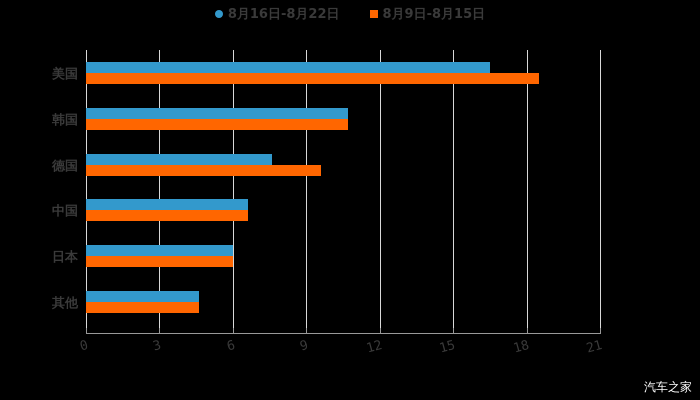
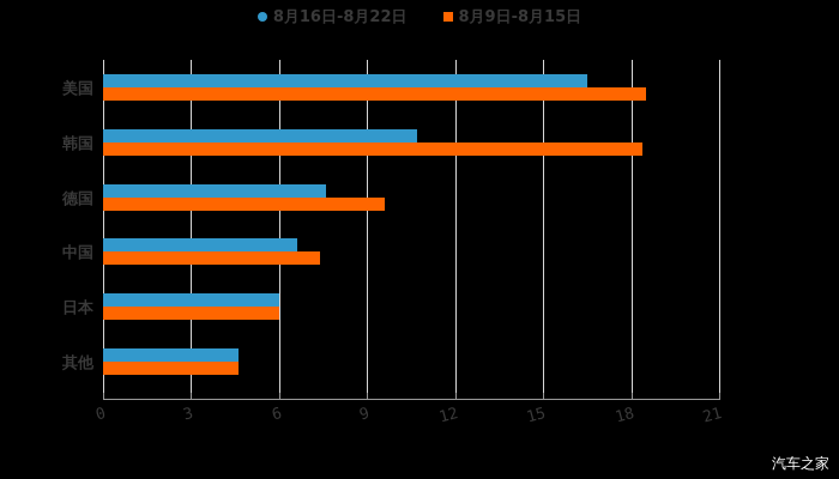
8月9日-8月15日/韩国: 10.7 -> 18.4
8月9日-8月15日/中国: 6.6 -> 7.4
